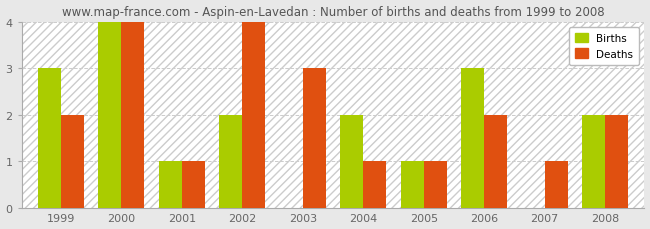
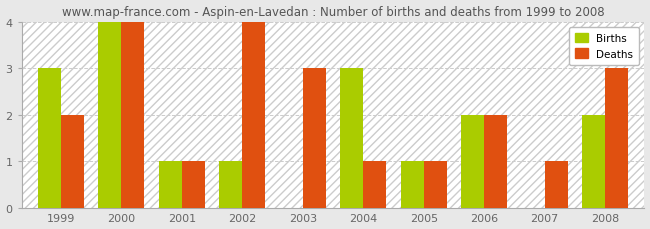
Births/2002: 2 -> 1
Births/2004: 2 -> 3
Births/2006: 3 -> 2
Deaths/2008: 2 -> 3
